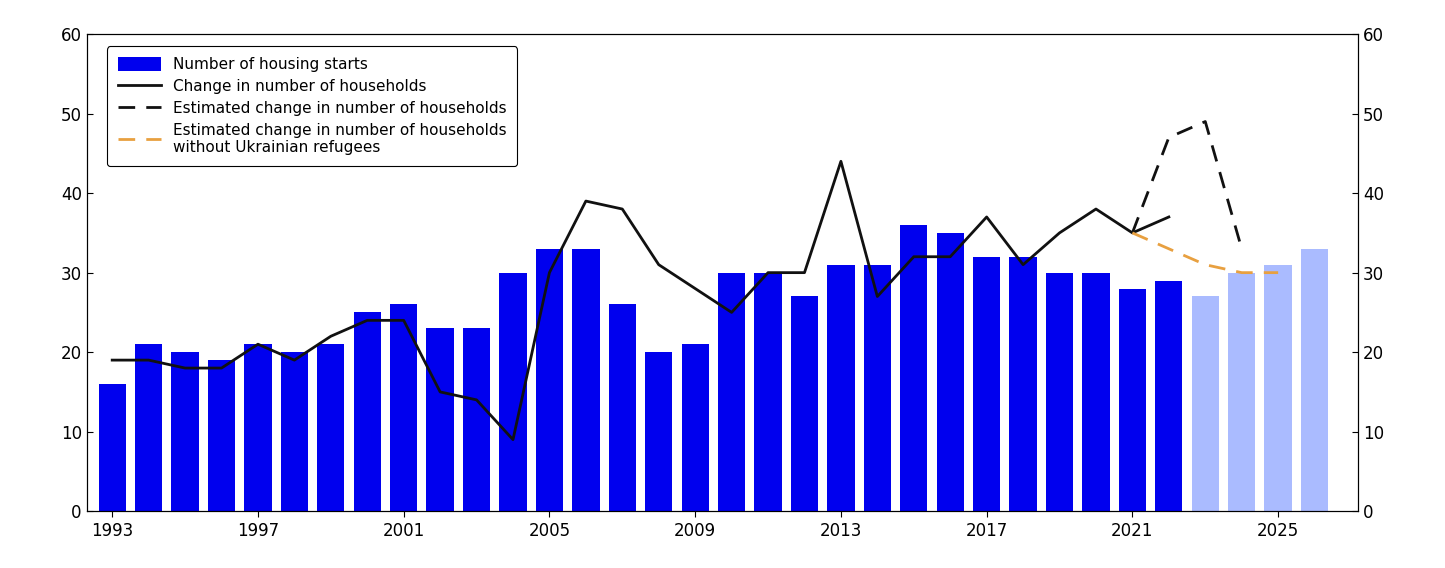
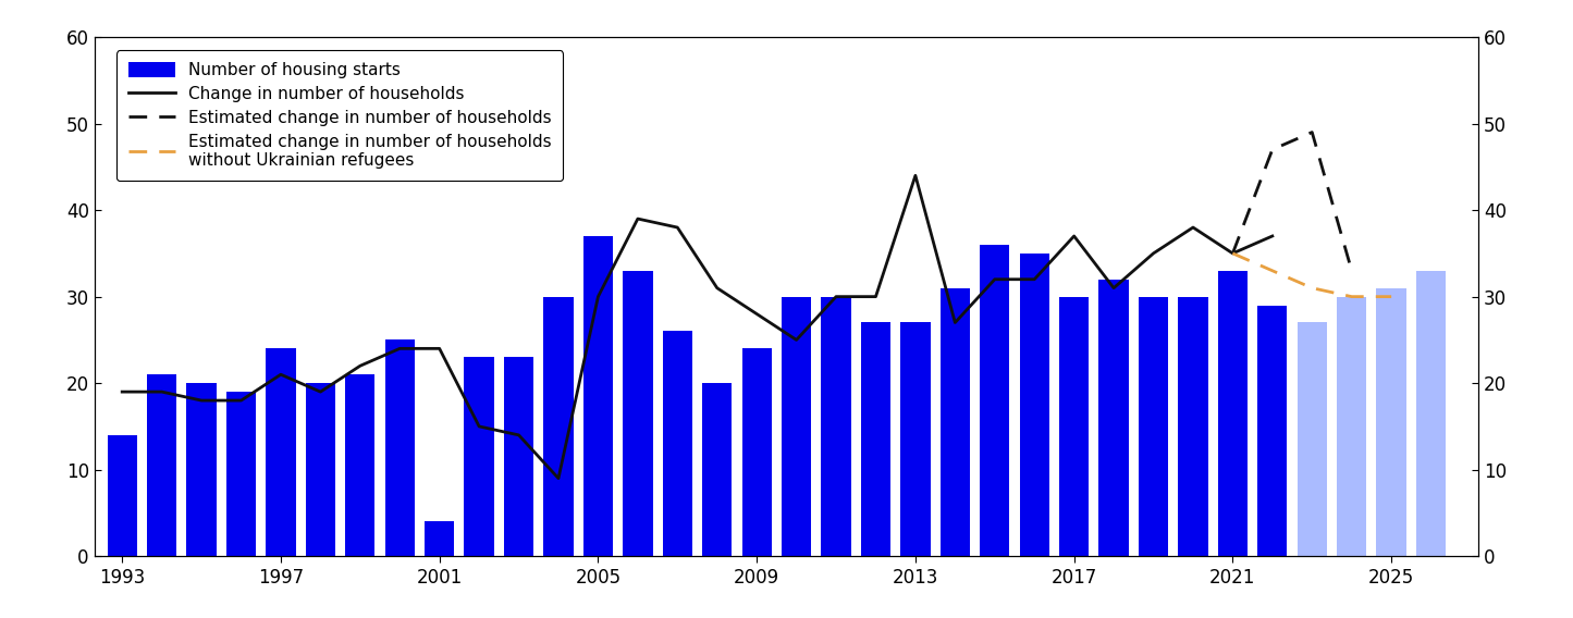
Number of housing starts/1993: 16 -> 14
Number of housing starts/1997: 21 -> 24
Number of housing starts/2001: 26 -> 4
Number of housing starts/2005: 33 -> 37
Number of housing starts/2009: 21 -> 24
Number of housing starts/2013: 31 -> 27
Number of housing starts/2017: 32 -> 30
Number of housing starts/2021: 28 -> 33
